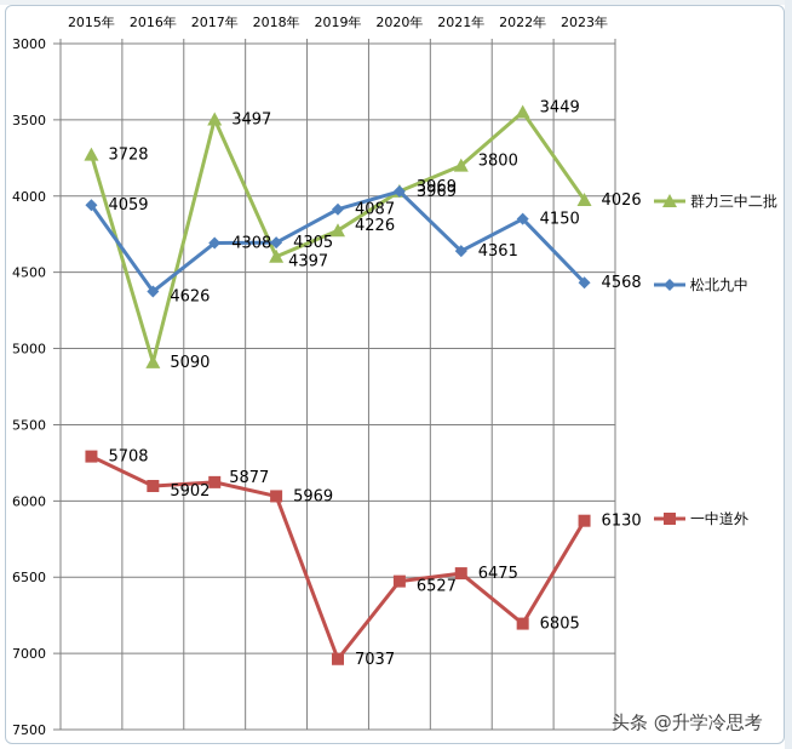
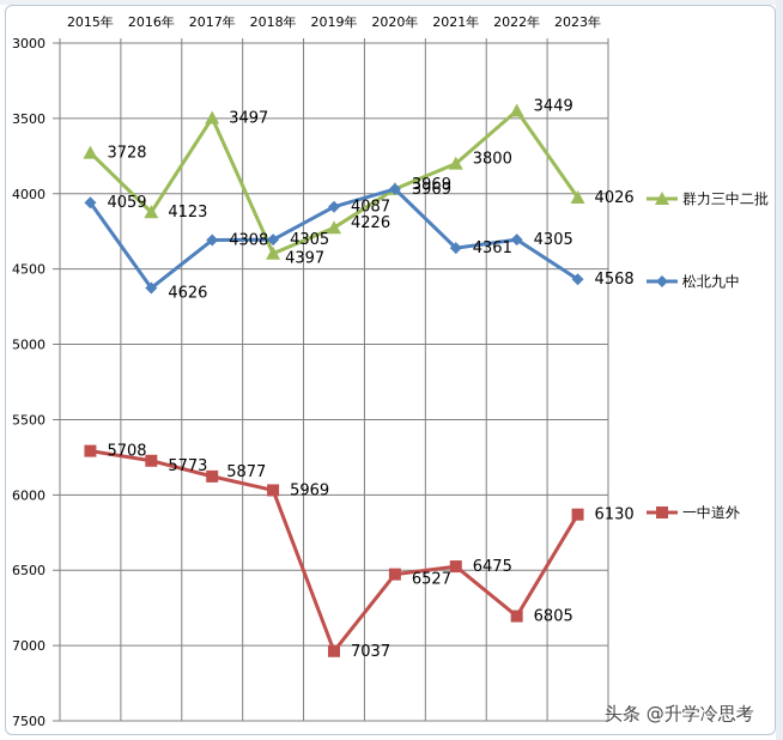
群力三中二批/2016年: 5090 -> 4123
一中道外/2016年: 5902 -> 5773
松北九中/2022年: 4150 -> 4305
